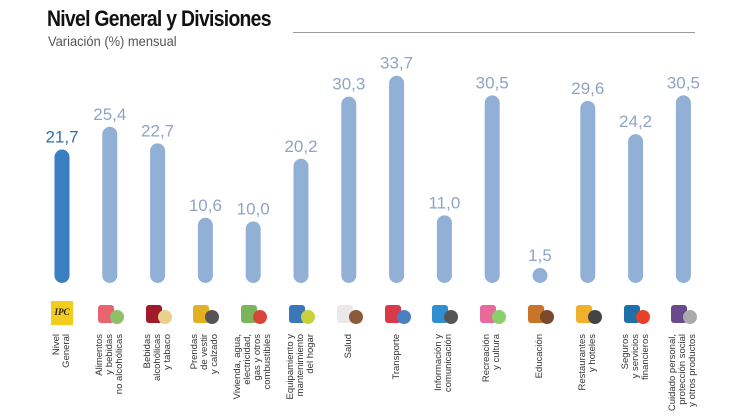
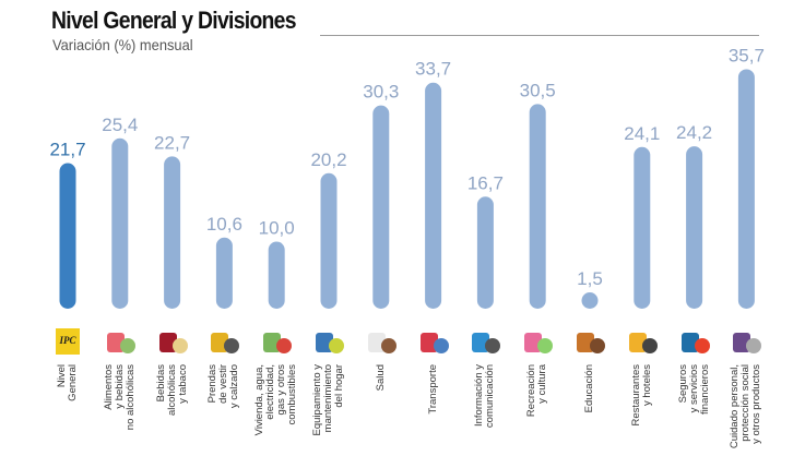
Información y comunicación: 11,0 -> 16,7
Restaurantes y hoteles: 29,6 -> 24,1
Cuidado personal, protección social y otros productos: 30,5 -> 35,7
